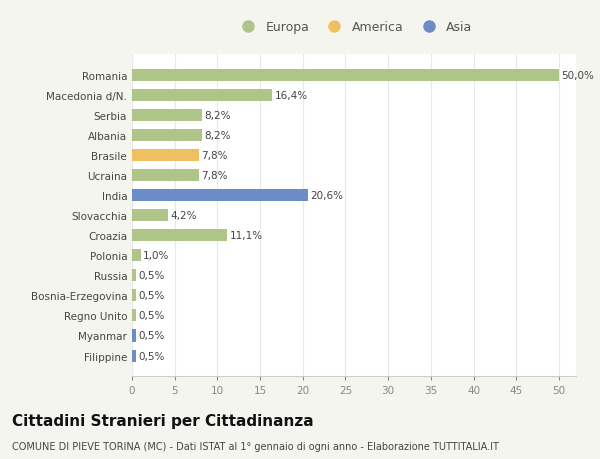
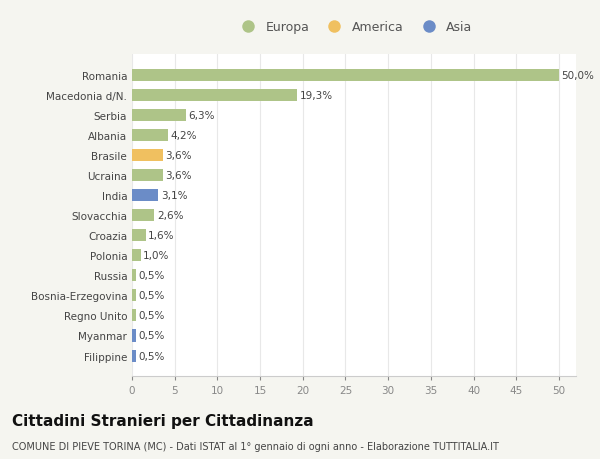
Macedonia d/N.: 16,4% -> 19,3%
Serbia: 8,2% -> 6,3%
Albania: 8,2% -> 4,2%
Brasile: 7,8% -> 3,6%
Ucraina: 7,8% -> 3,6%
India: 20,6% -> 3,1%
Slovacchia: 4,2% -> 2,6%
Croazia: 11,1% -> 1,6%
